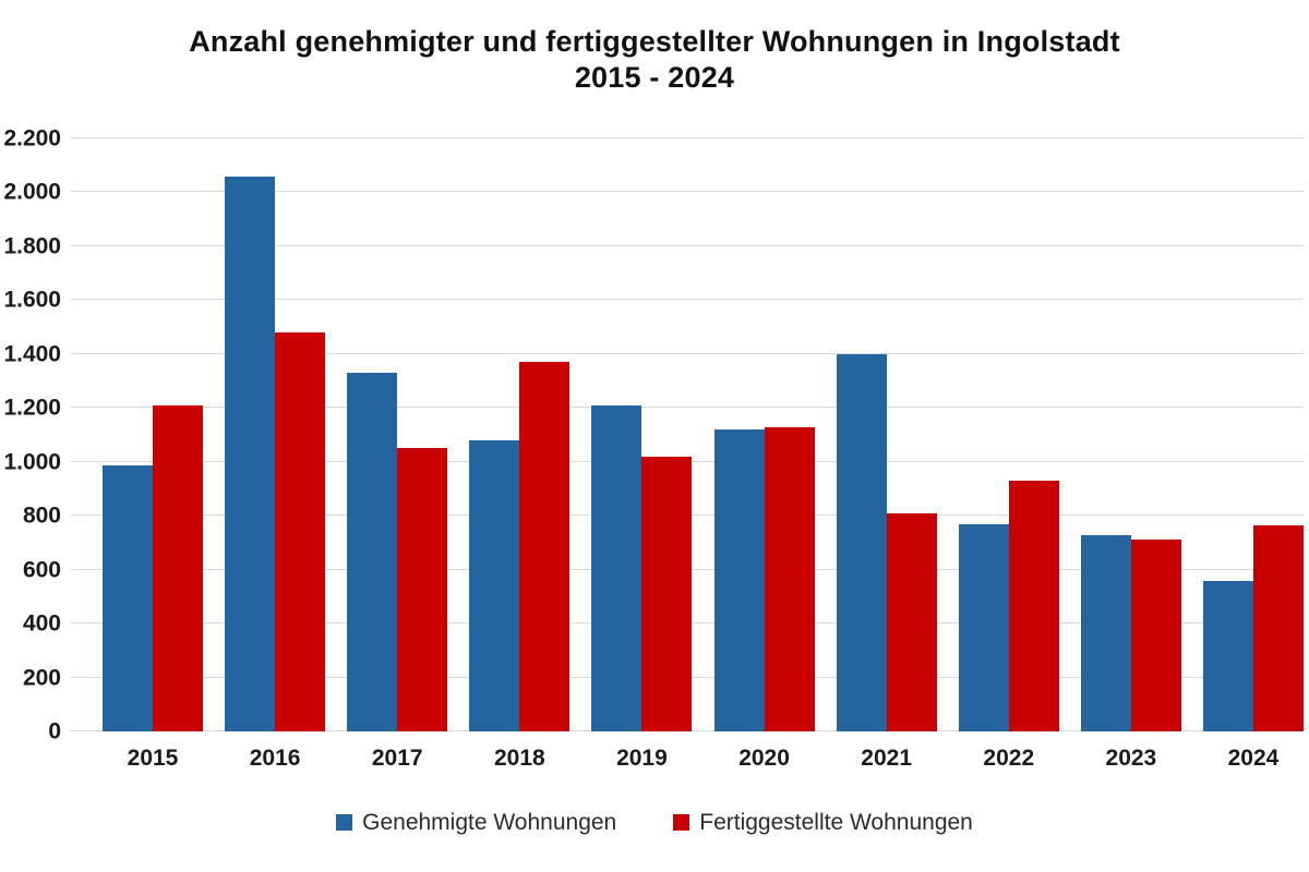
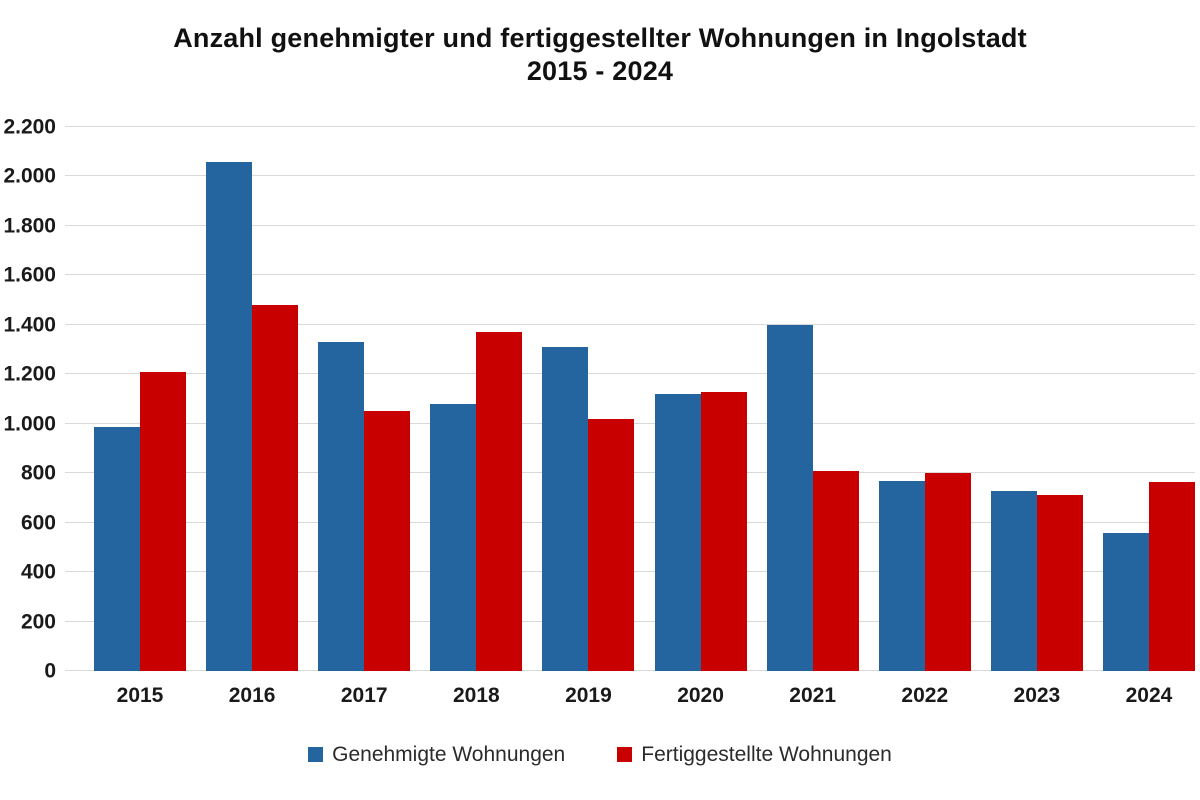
Genehmigte Wohnungen/2019: 1210 -> 1310
Fertiggestellte Wohnungen/2022: 930 -> 800
